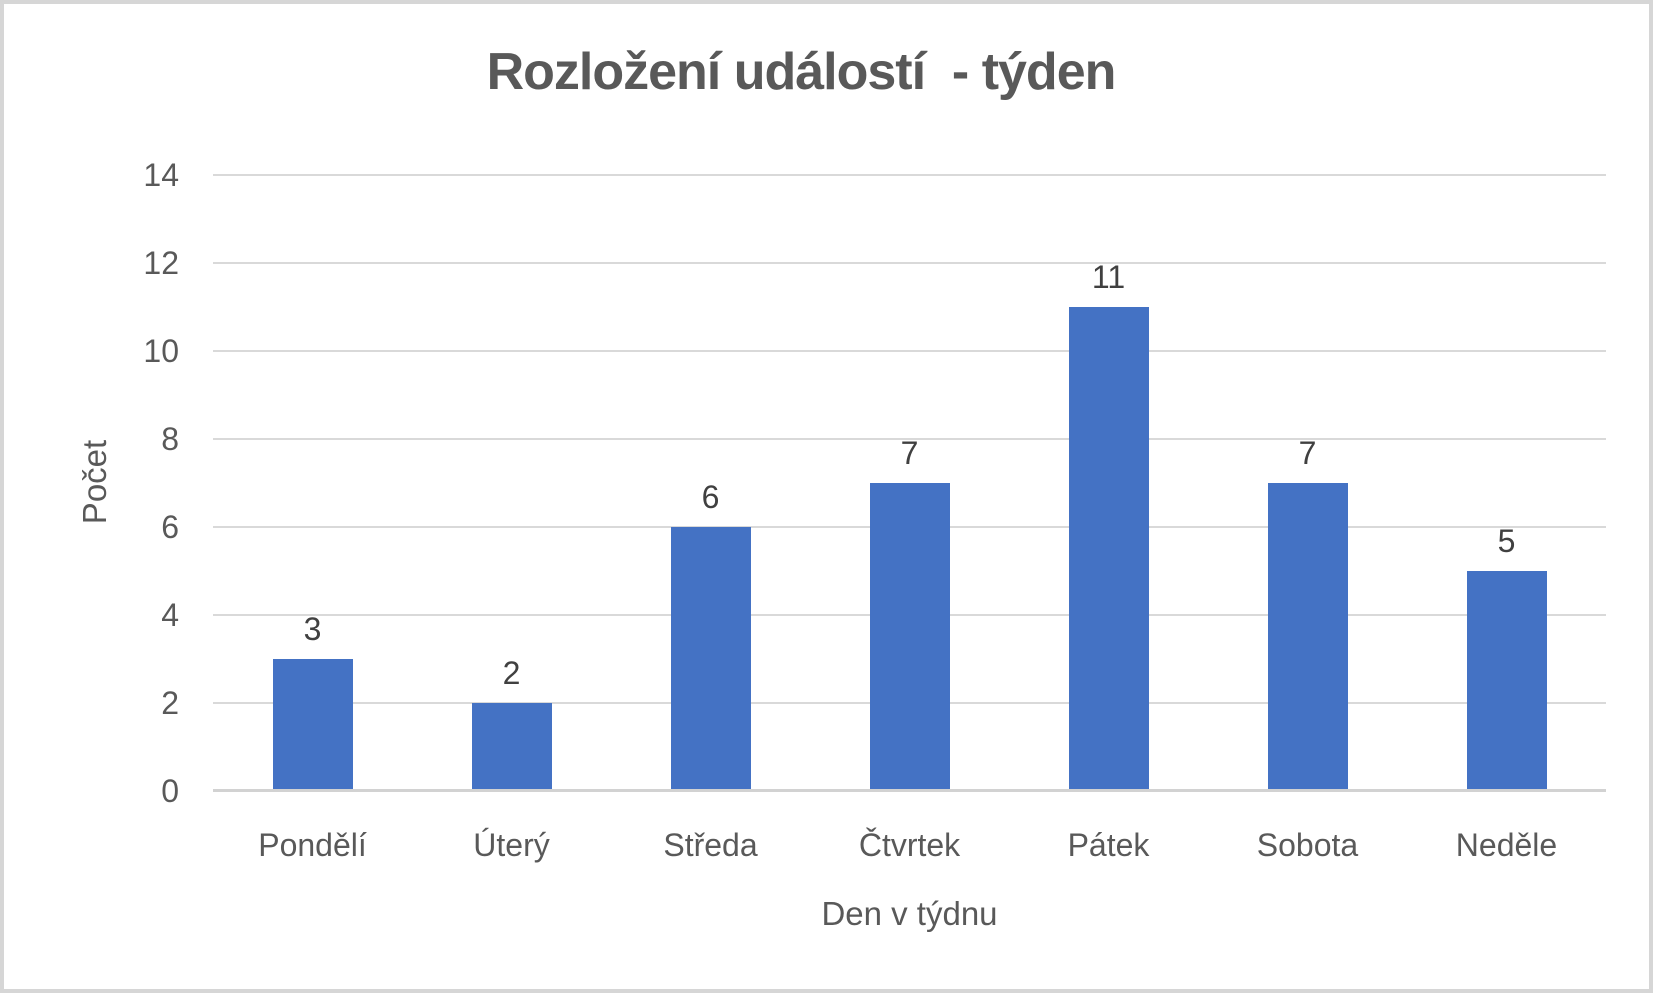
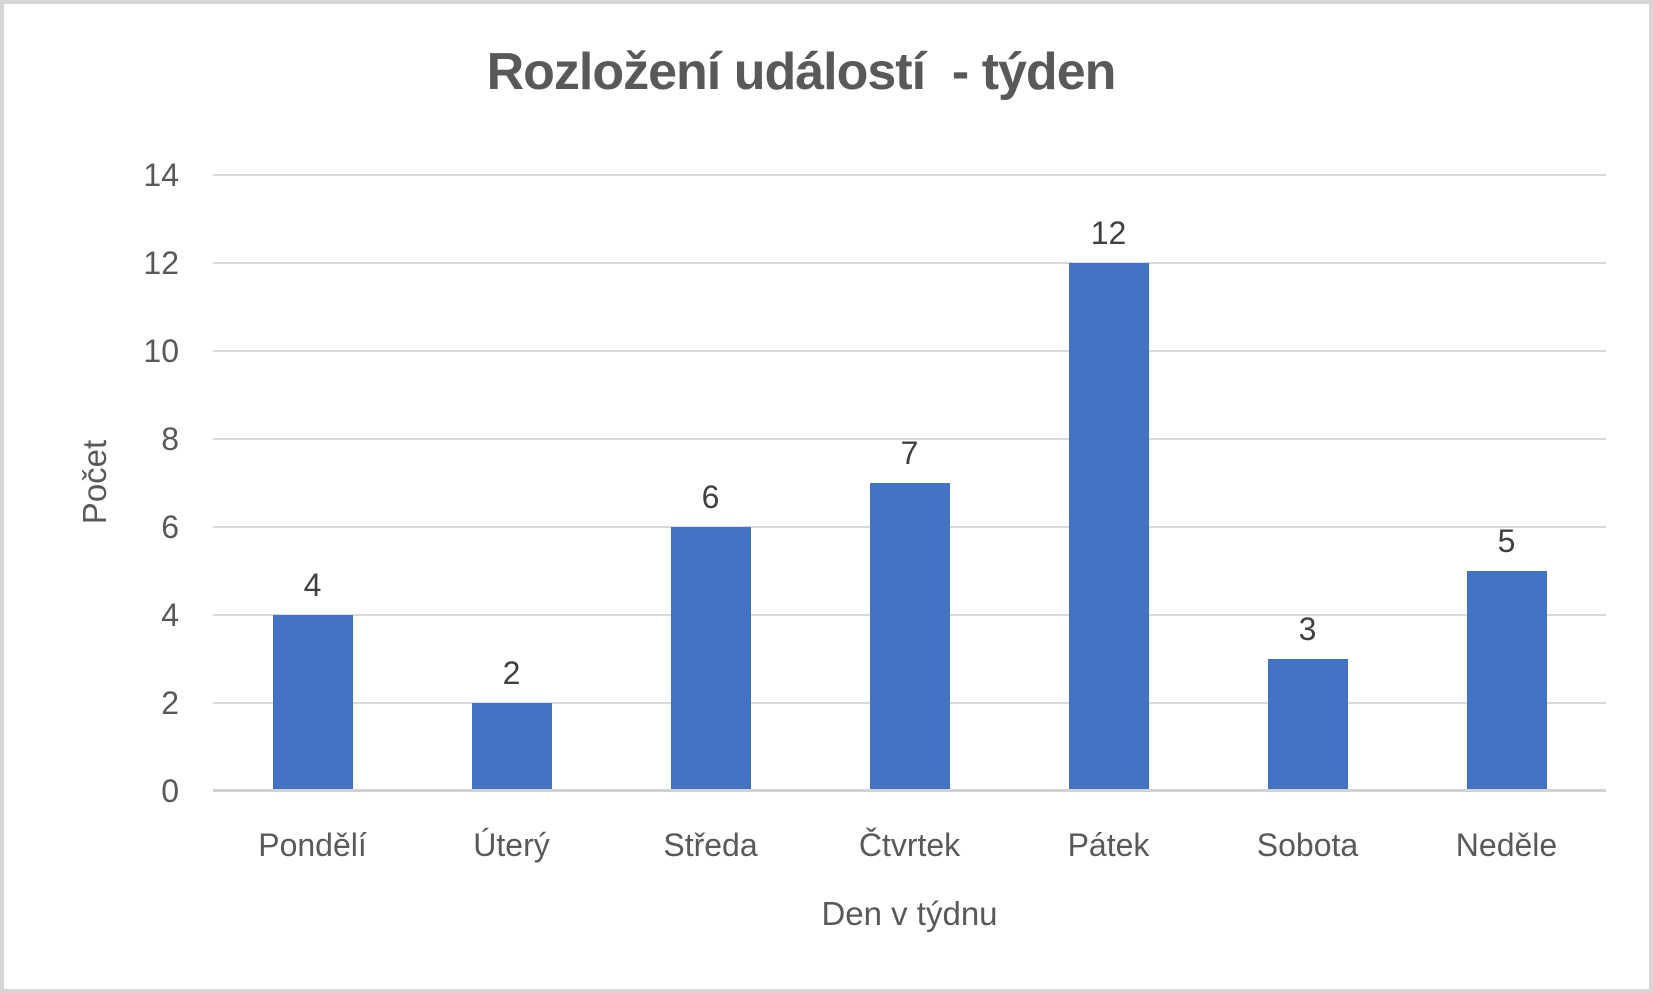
Pondělí: 3 -> 4
Pátek: 11 -> 12
Sobota: 7 -> 3
